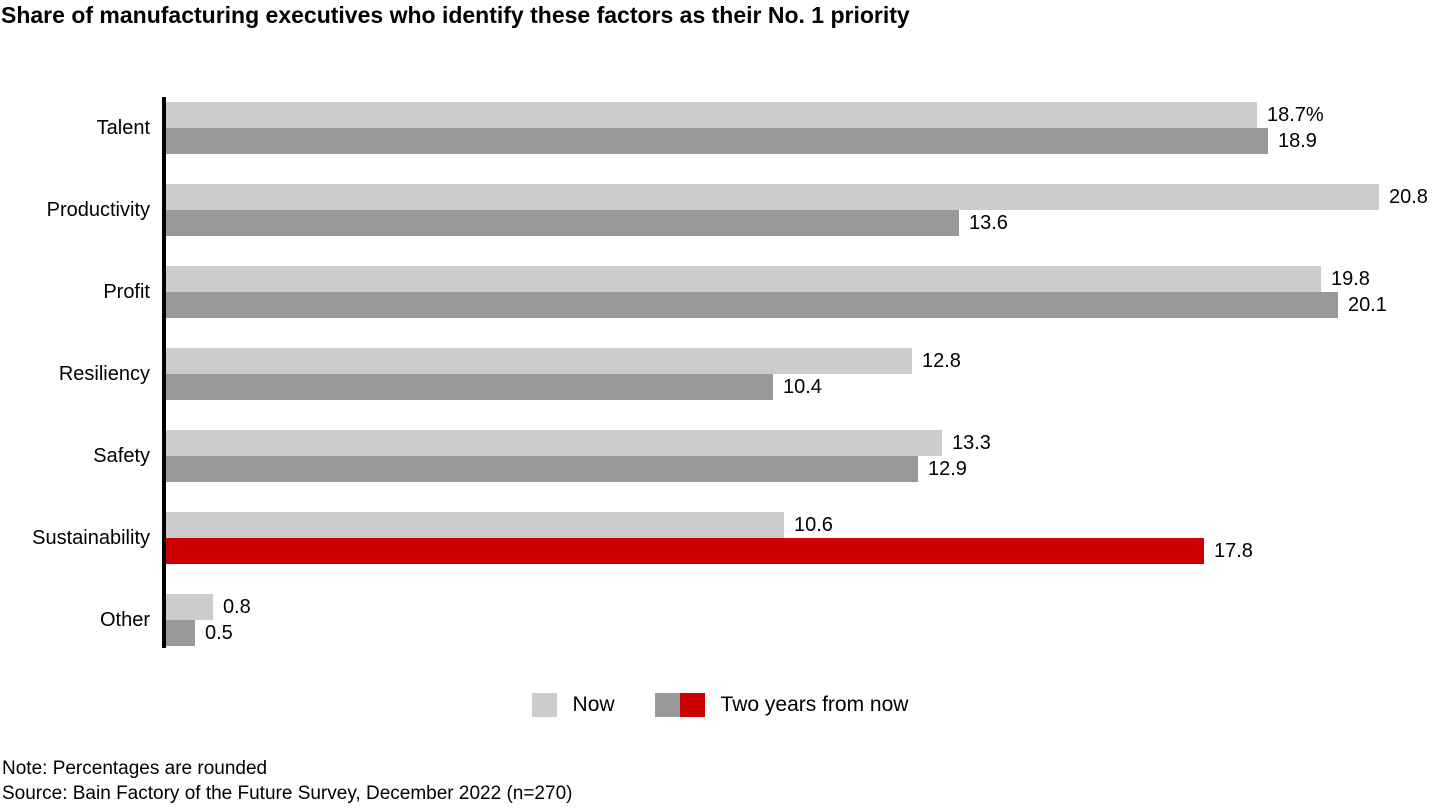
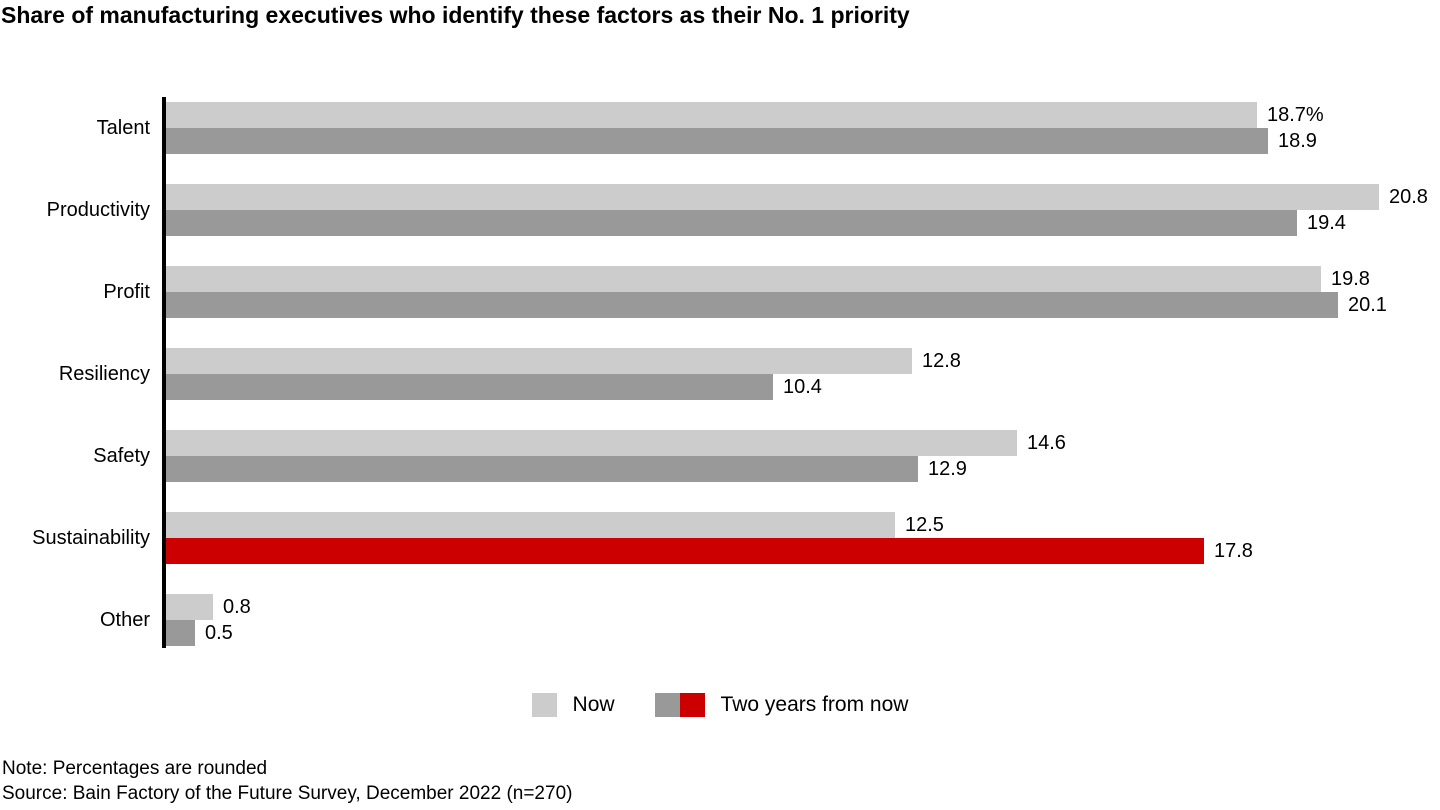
Two years from now/Productivity: 13.6 -> 19.4
Now/Safety: 13.3 -> 14.6
Now/Sustainability: 10.6 -> 12.5
